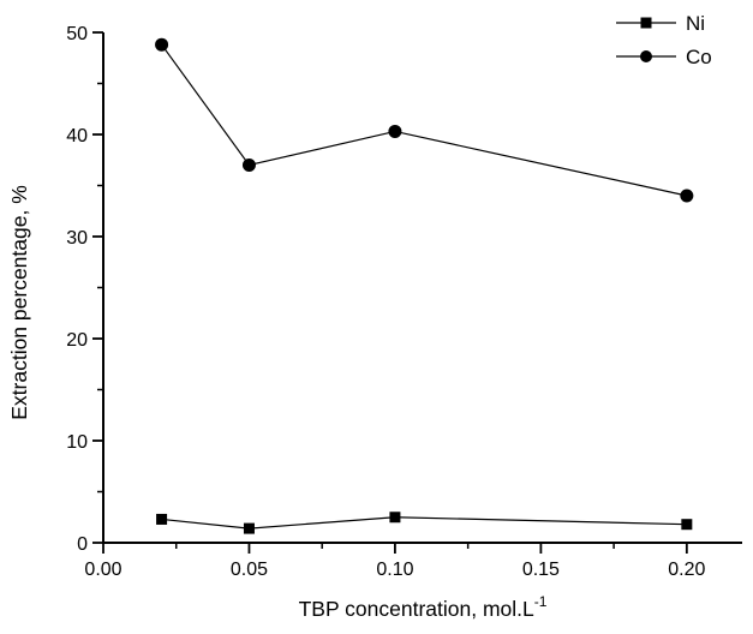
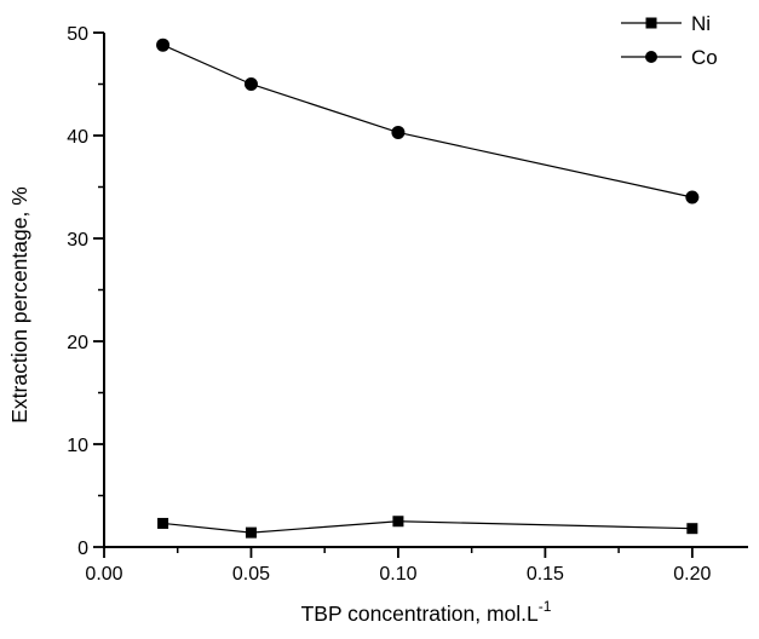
Co/0.05: 37 -> 45
